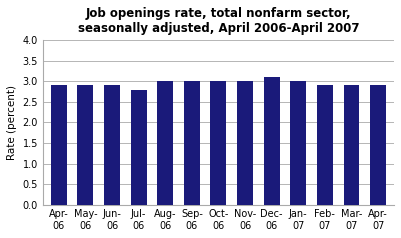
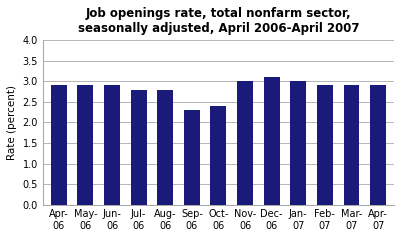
Aug- 06: 3.0 -> 2.8
Sep- 06: 3.0 -> 2.3
Oct- 06: 3.0 -> 2.4
